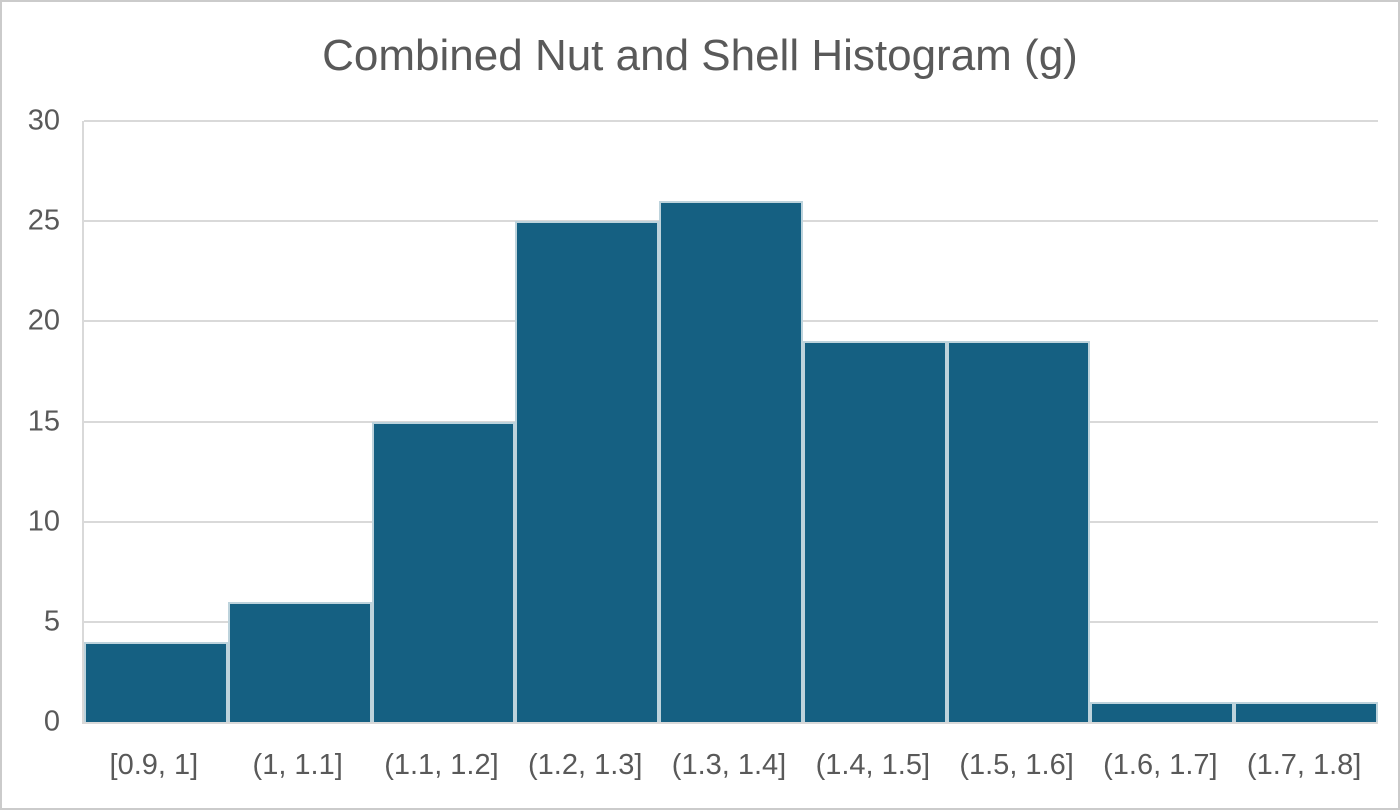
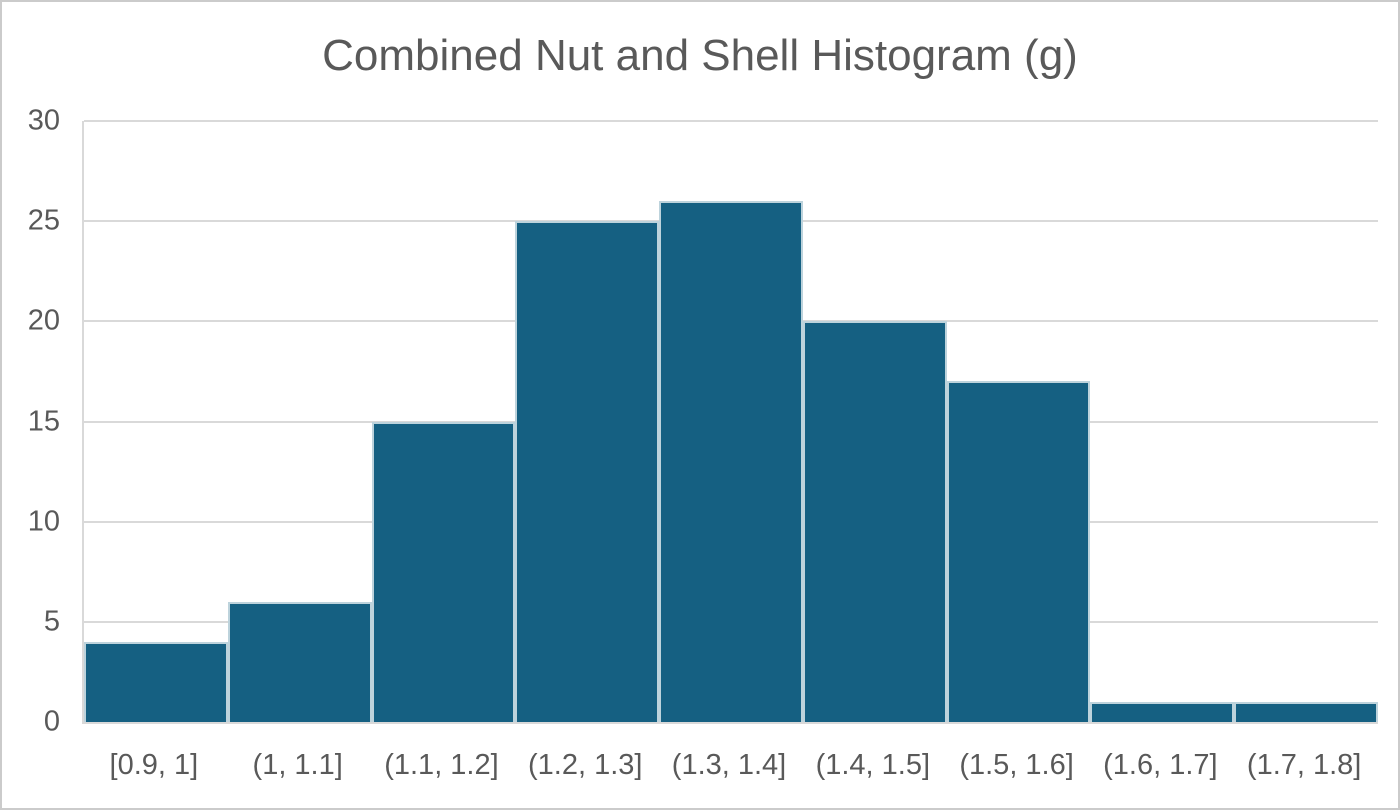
(1.4, 1.5]: 19 -> 20
(1.5, 1.6]: 19 -> 17
